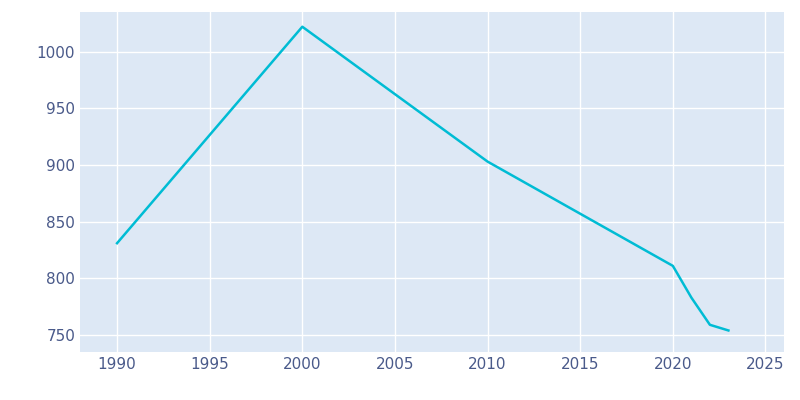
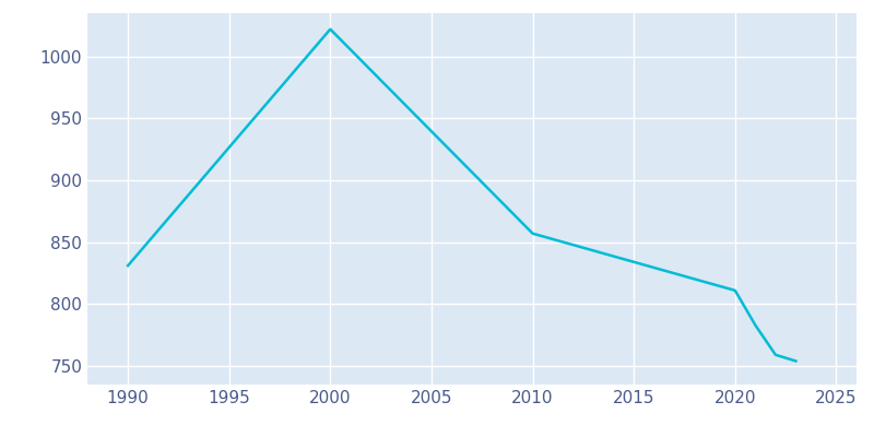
2010: 903 -> 857
